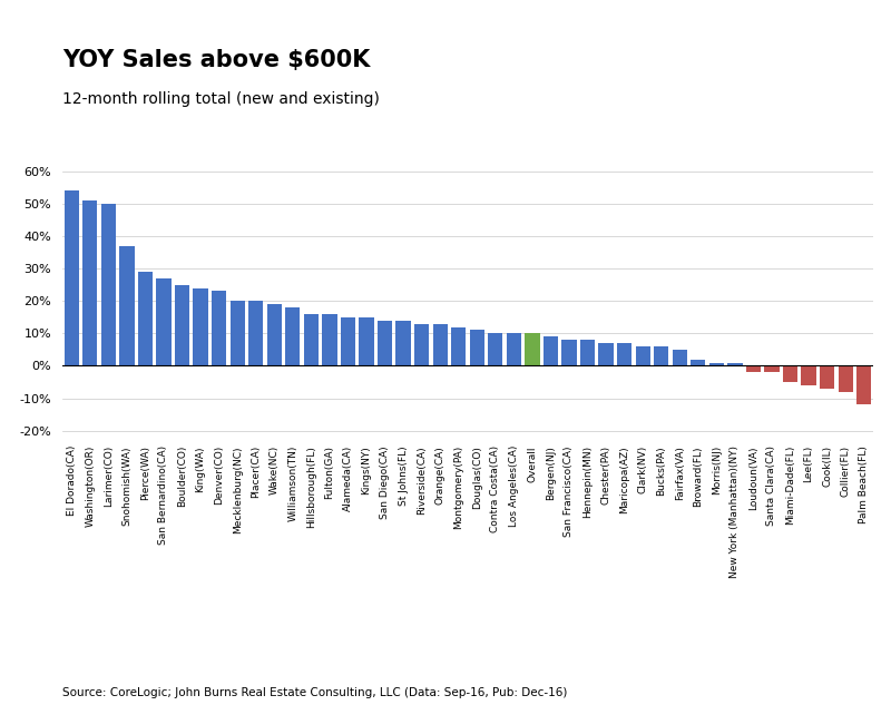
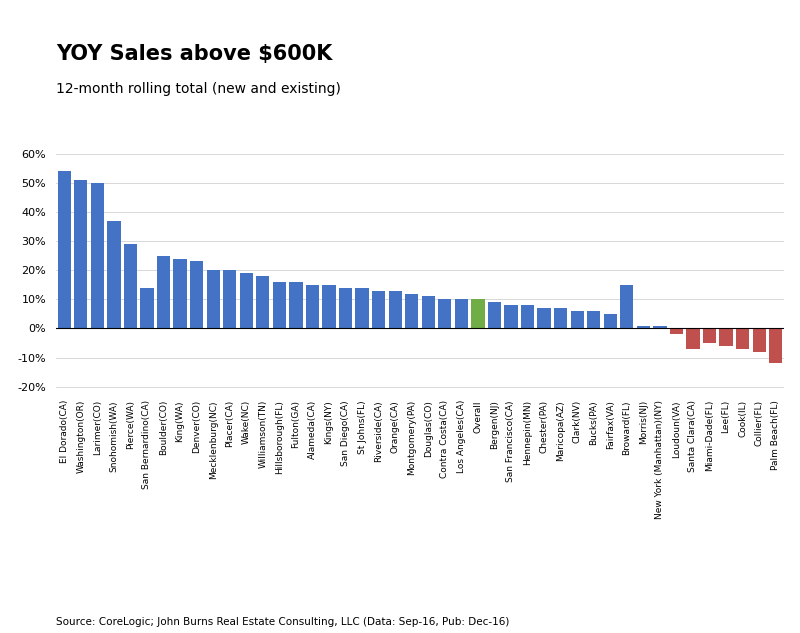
San Bernardino(CA): 27% -> 14%
Broward(FL): 2% -> 15%
Santa Clara(CA): -2% -> -7%
